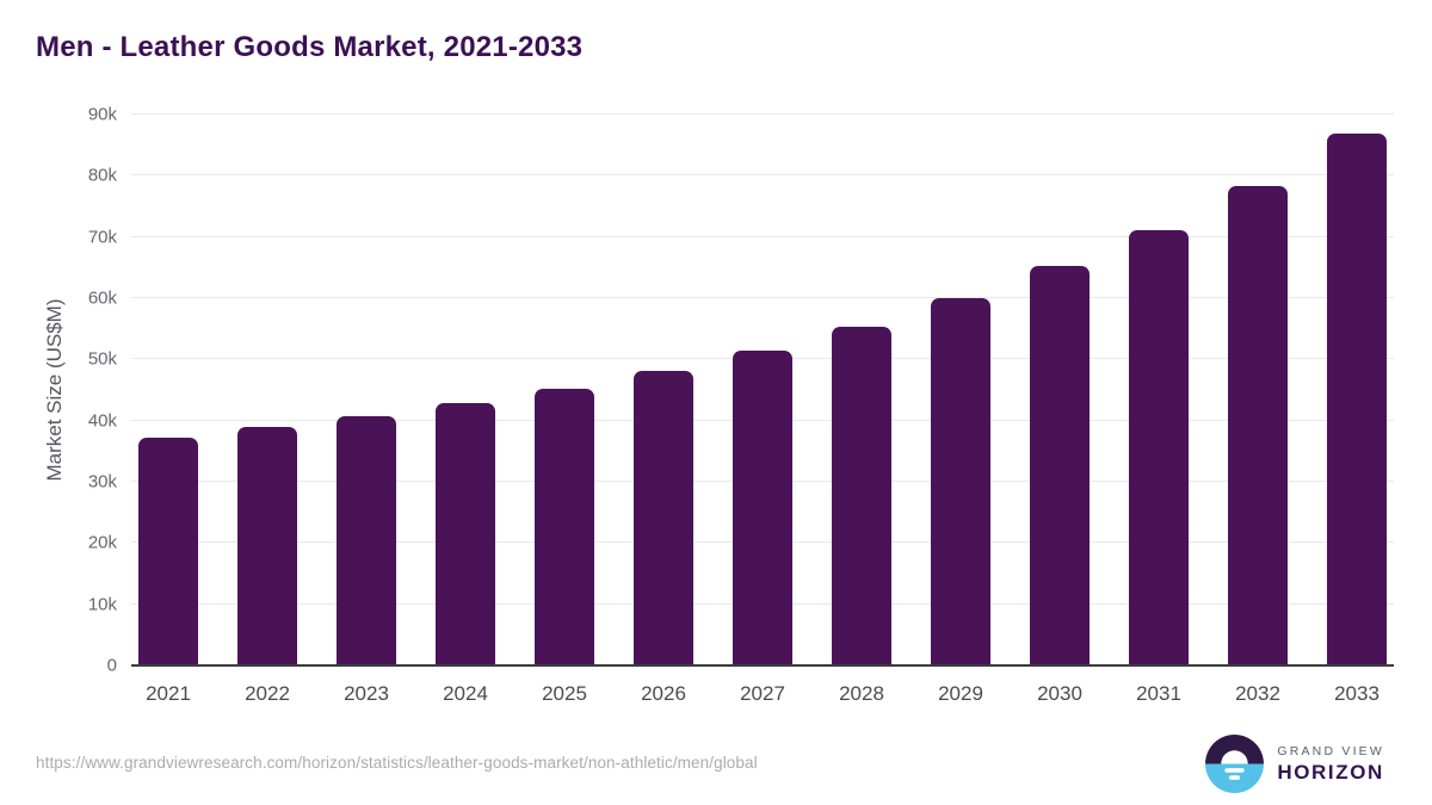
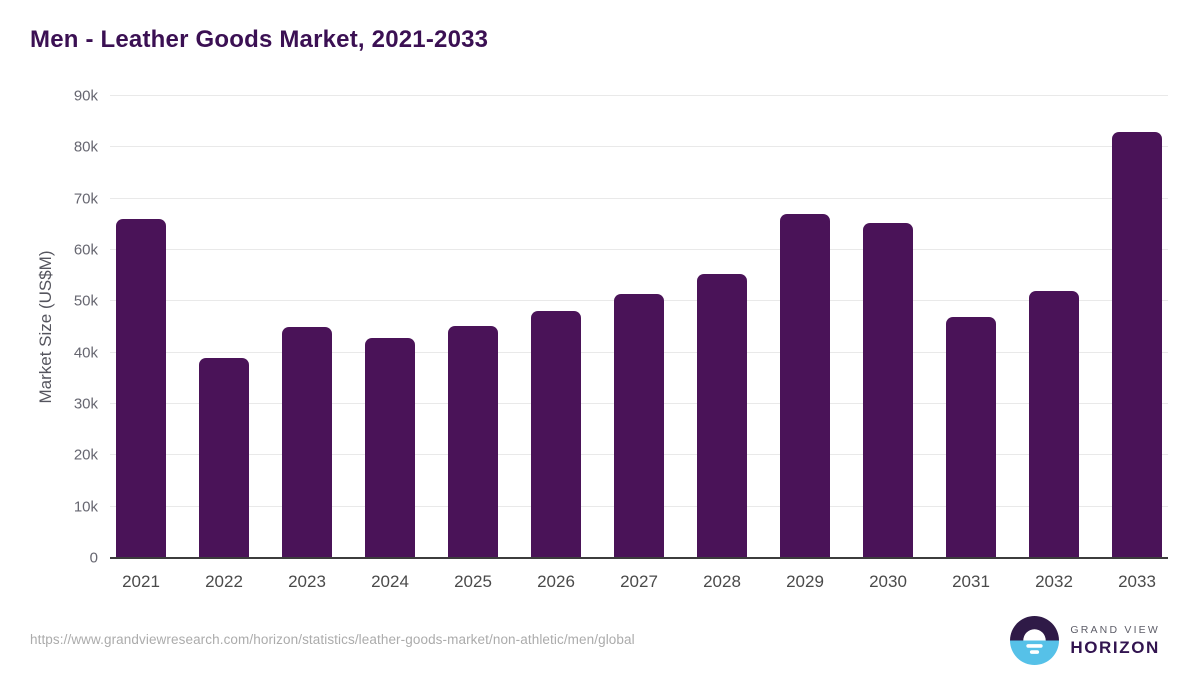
2021: 37k -> 66k
2023: 41k -> 45k
2029: 60k -> 67k
2031: 71k -> 47k
2032: 78k -> 52k
2033: 87k -> 83k
